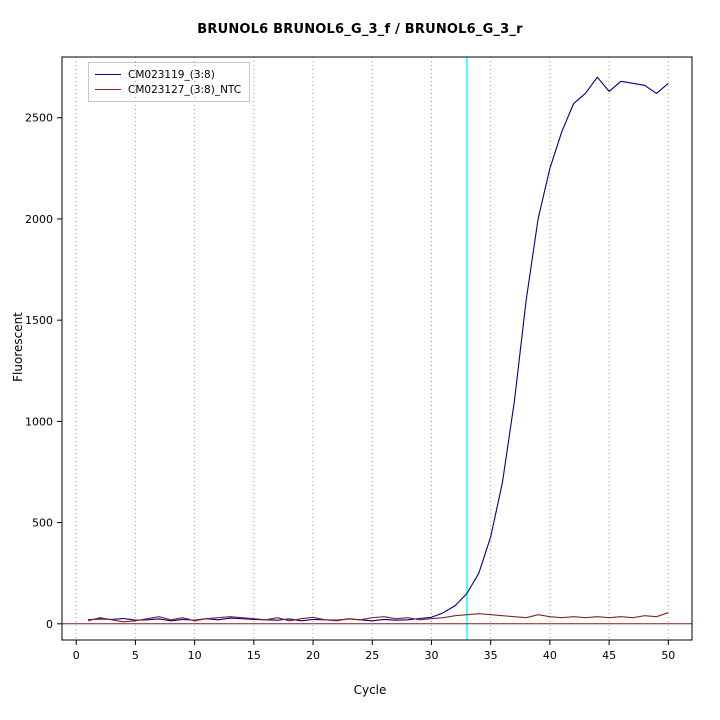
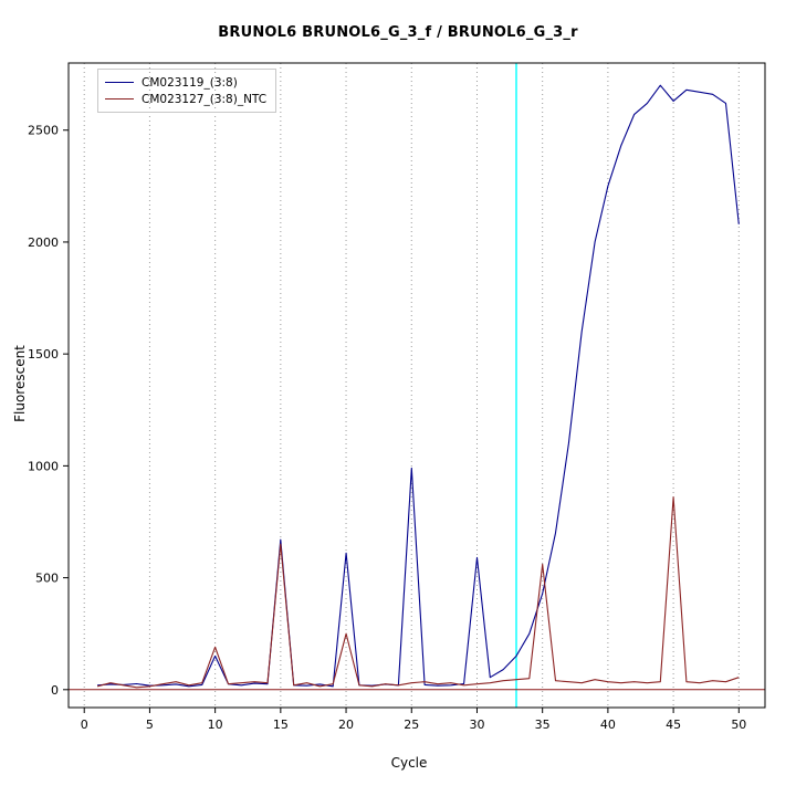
CM023119_(3:8)/10: 20 -> 150
CM023127_(3:8)_NTC/10: 20 -> 190
CM023119_(3:8)/15: 20 -> 670
CM023127_(3:8)_NTC/15: 20 -> 650
CM023119_(3:8)/20: 20 -> 610
CM023127_(3:8)_NTC/20: 30 -> 250
CM023119_(3:8)/25: 20 -> 990
CM023119_(3:8)/30: 30 -> 590
CM023127_(3:8)_NTC/35: 40 -> 560
CM023127_(3:8)_NTC/45: 30 -> 860
CM023119_(3:8)/50: 2670 -> 2080
